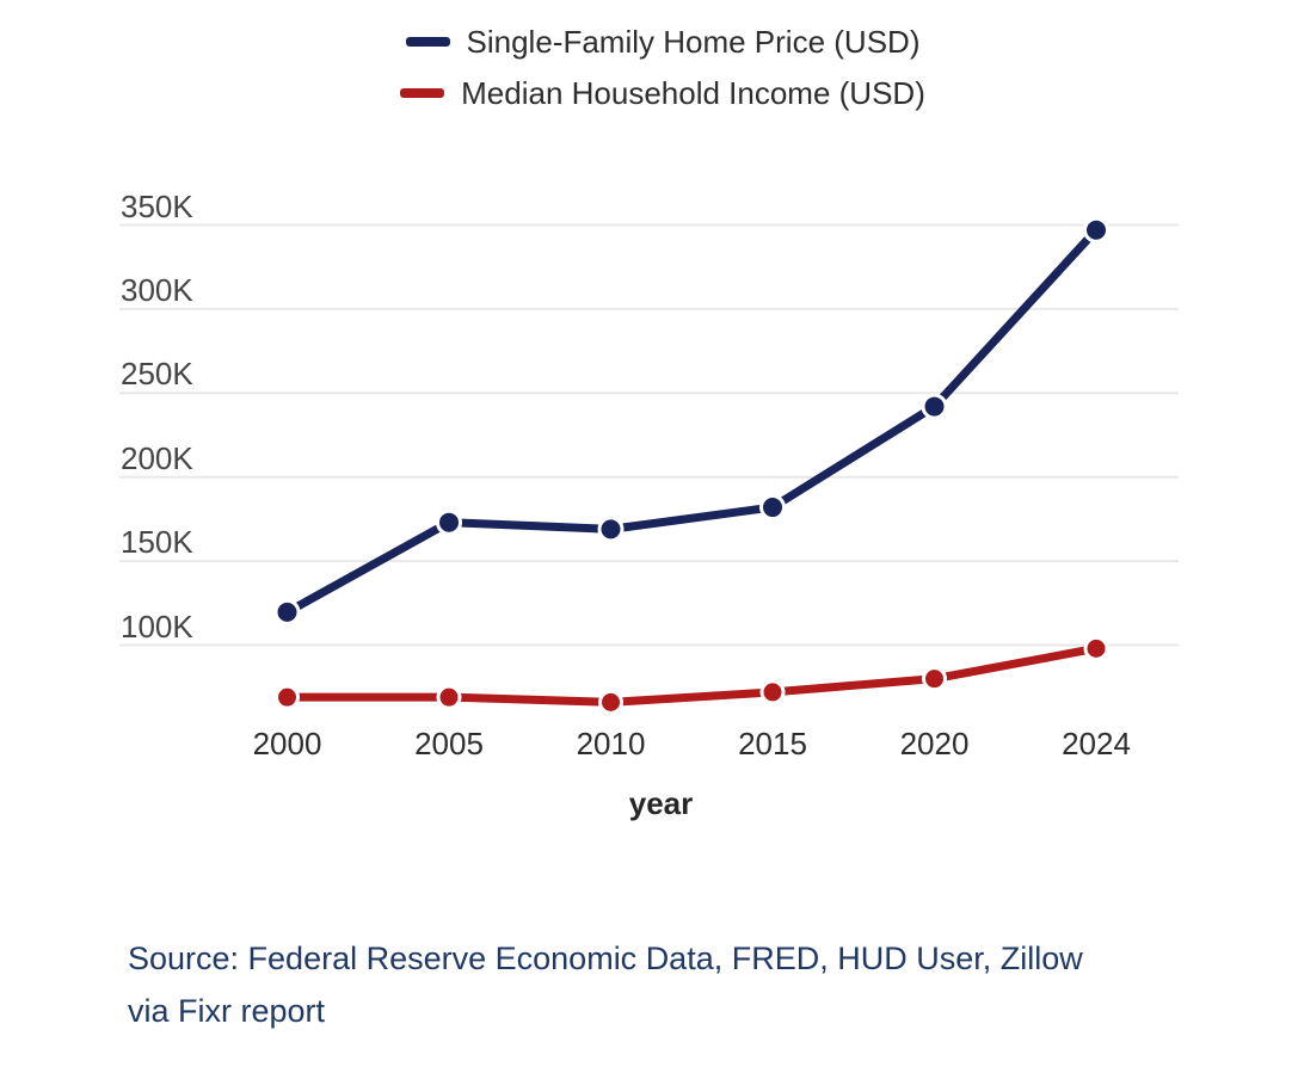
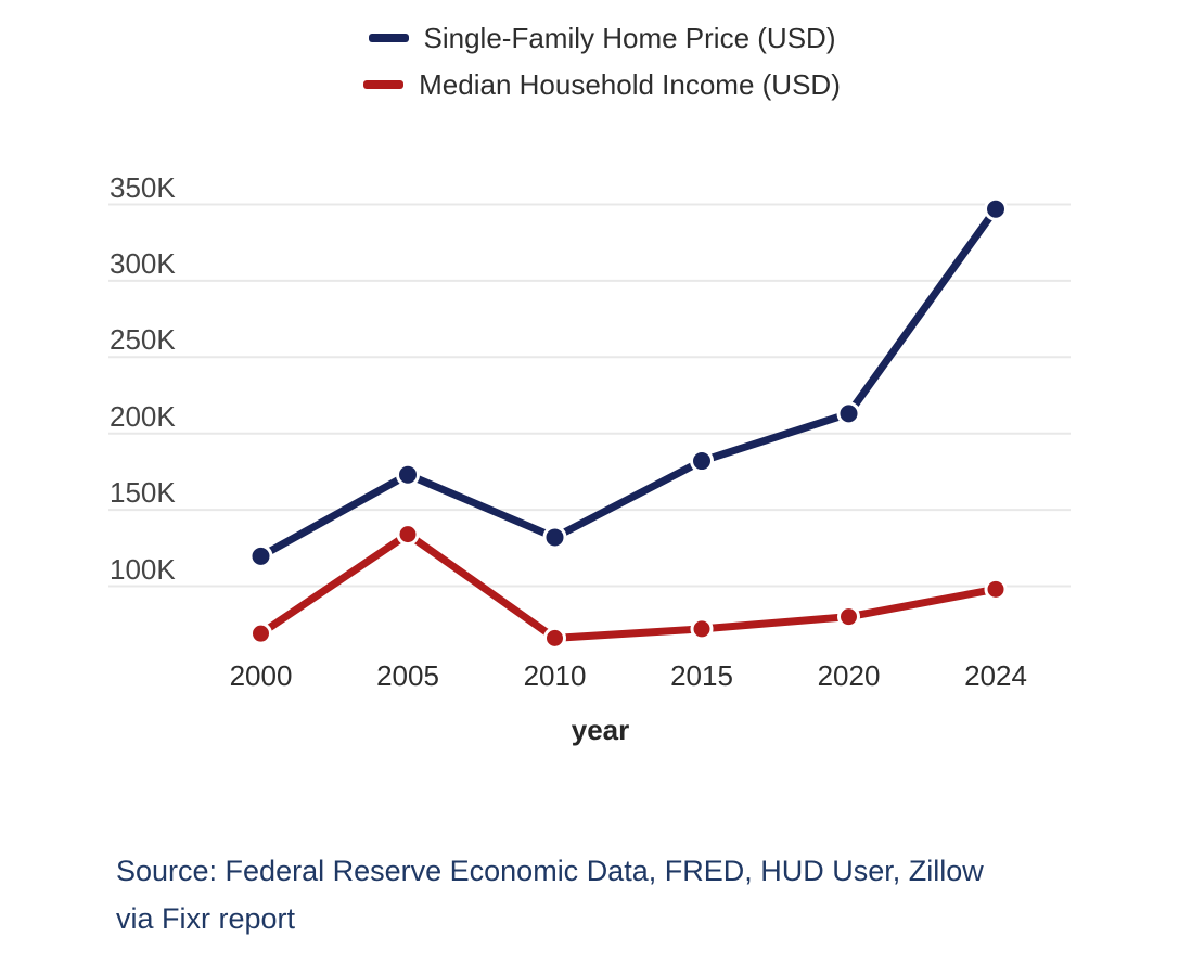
Median Household Income (USD)/2005: 69K -> 134K
Single-Family Home Price (USD)/2010: 169K -> 132K
Single-Family Home Price (USD)/2020: 242K -> 213K
